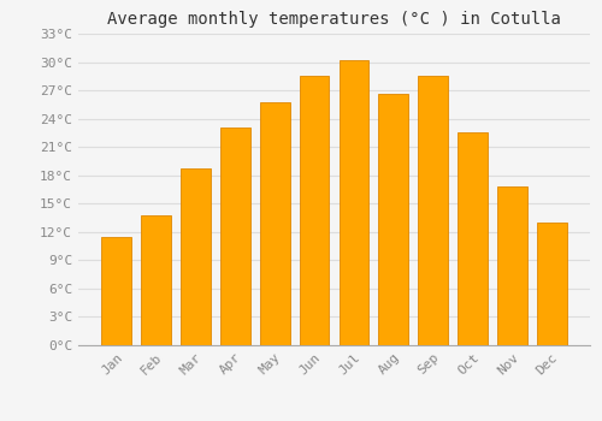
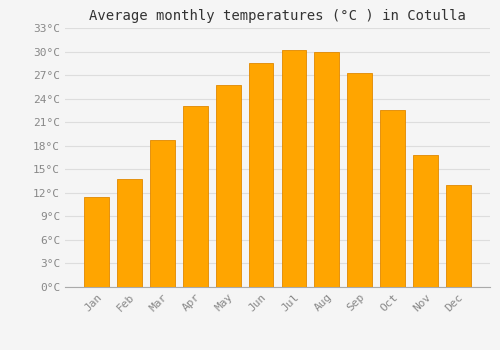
Aug: 26.6°C -> 30.0°C
Sep: 28.6°C -> 27.3°C
